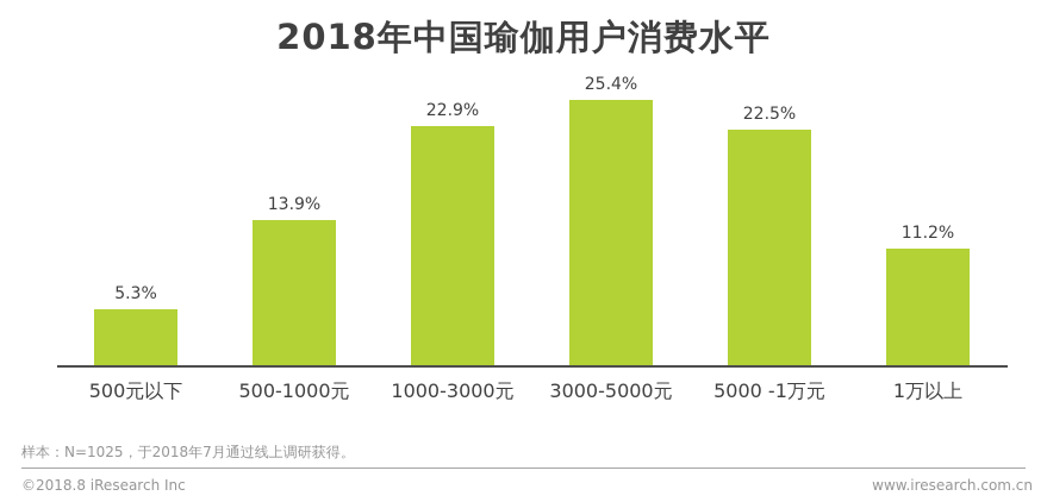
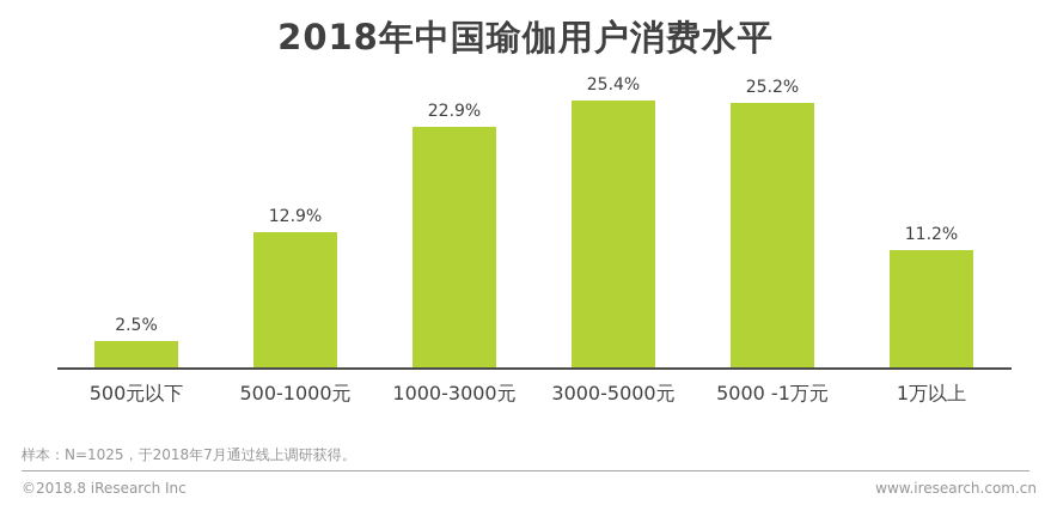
500元以下: 5.3% -> 2.5%
500-1000元: 13.9% -> 12.9%
5000 -1万元: 22.5% -> 25.2%
